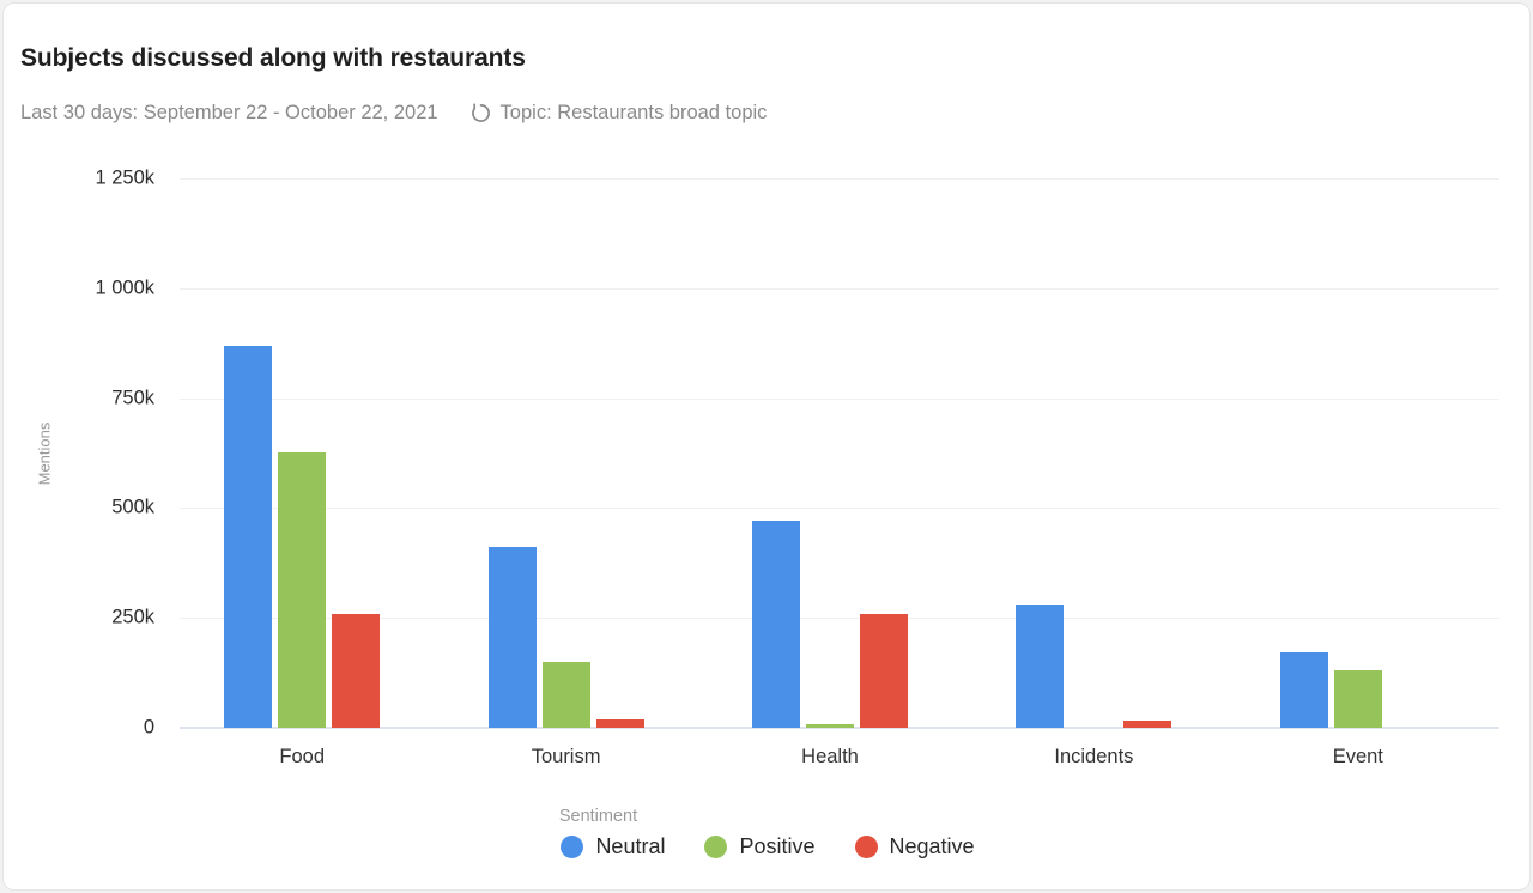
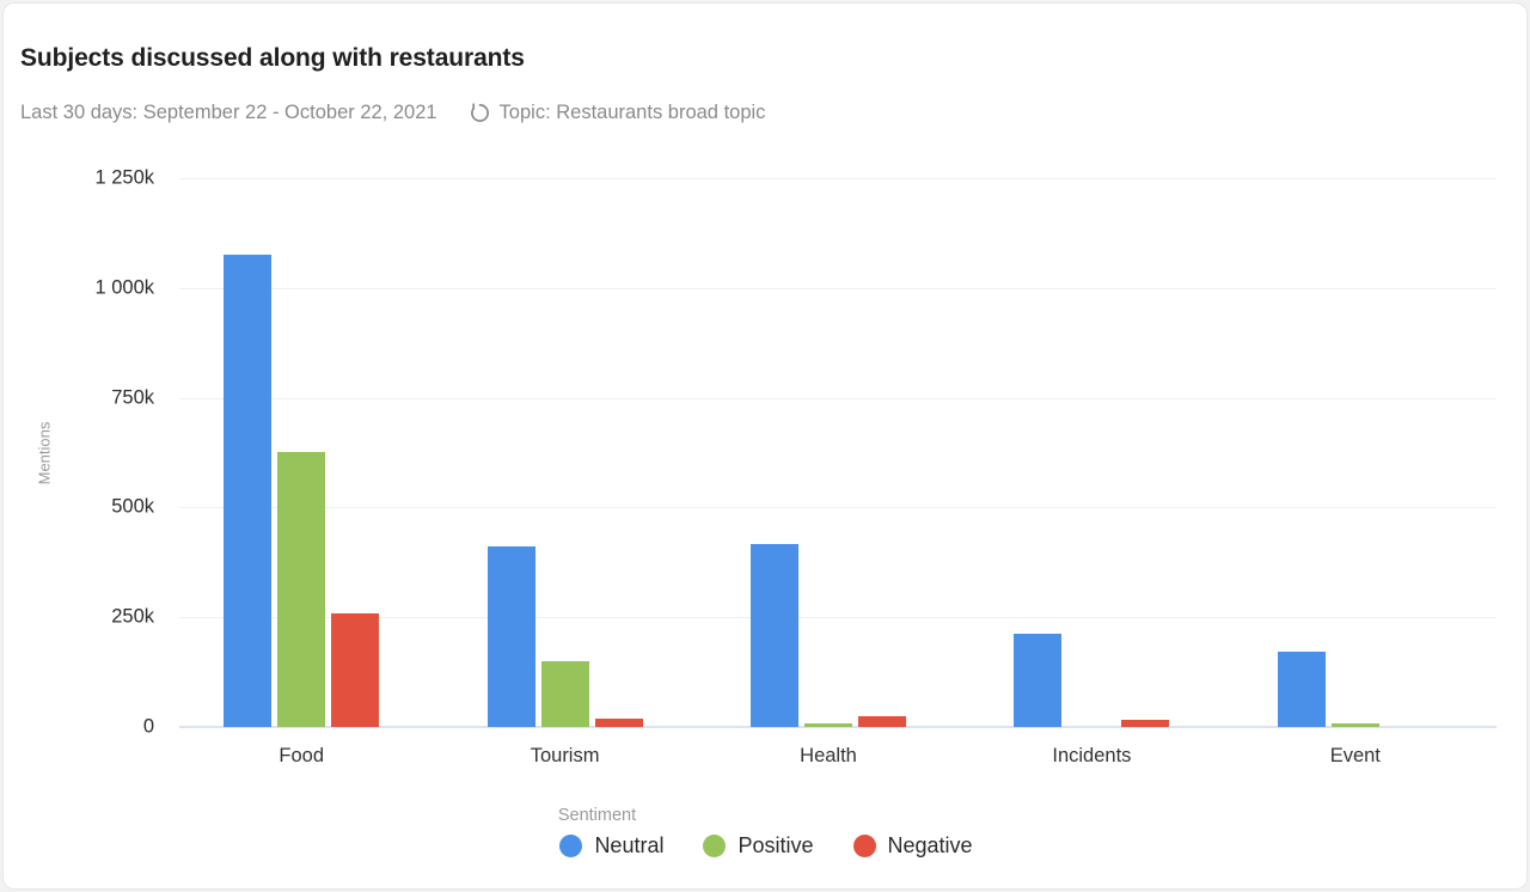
Neutral/Food: 870k -> 1080k
Neutral/Health: 470k -> 420k
Negative/Health: 260k -> 20k
Neutral/Incidents: 280k -> 210k
Positive/Event: 130k -> 10k
